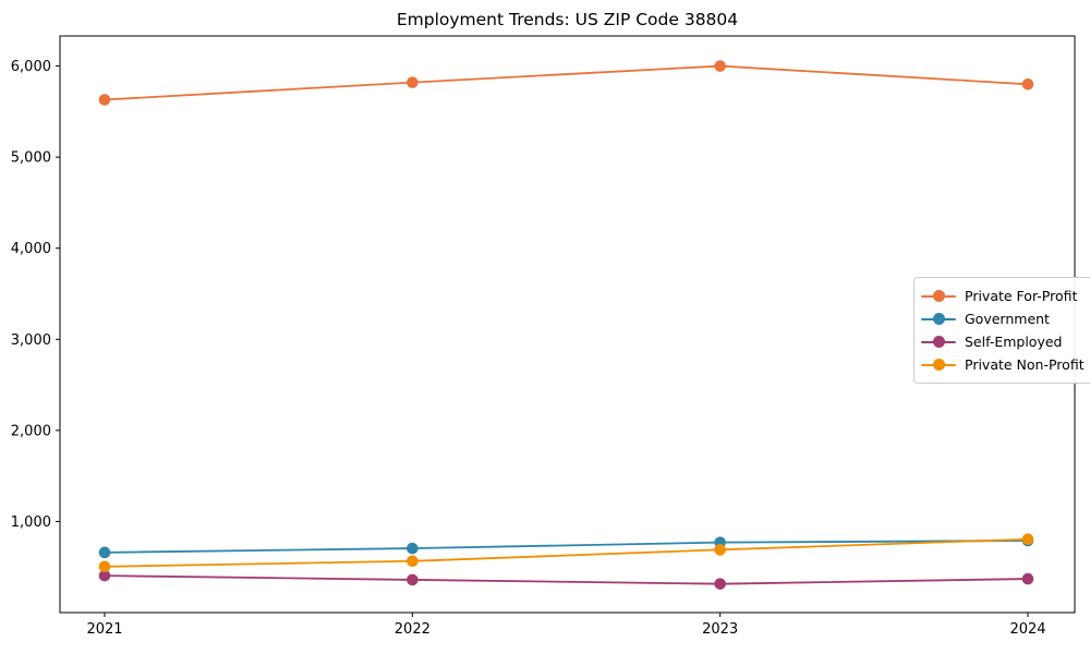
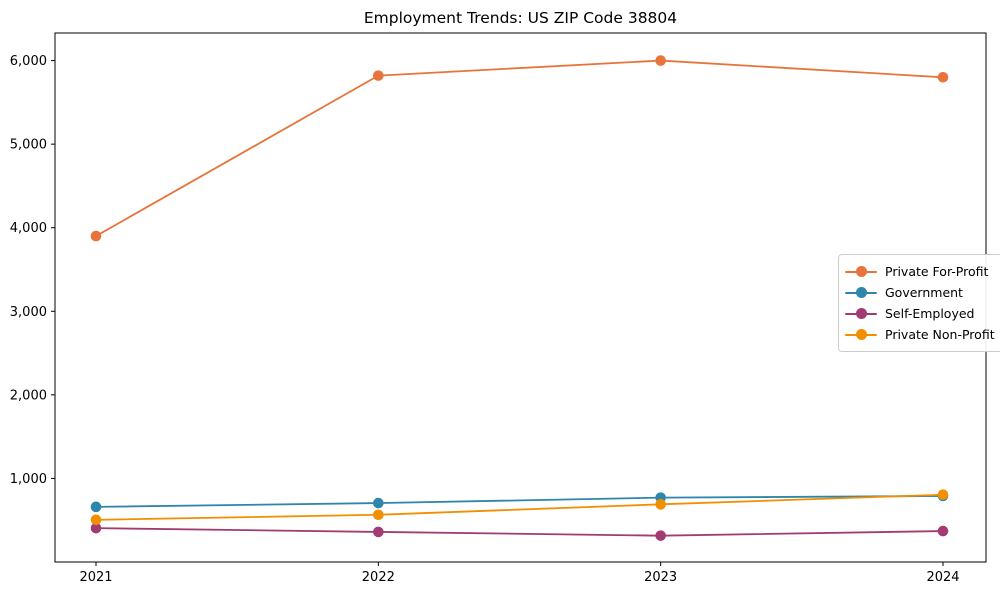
Private For-Profit/2021: 5600 -> 3900
